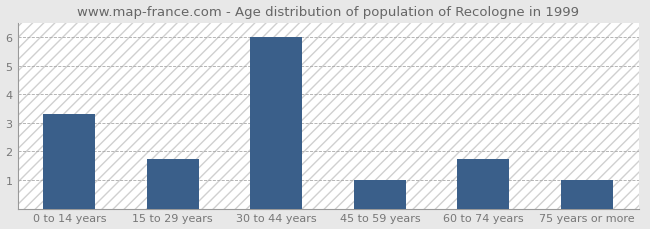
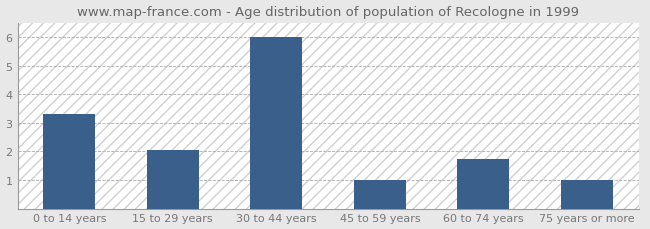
15 to 29 years: 1.75 -> 2.05
